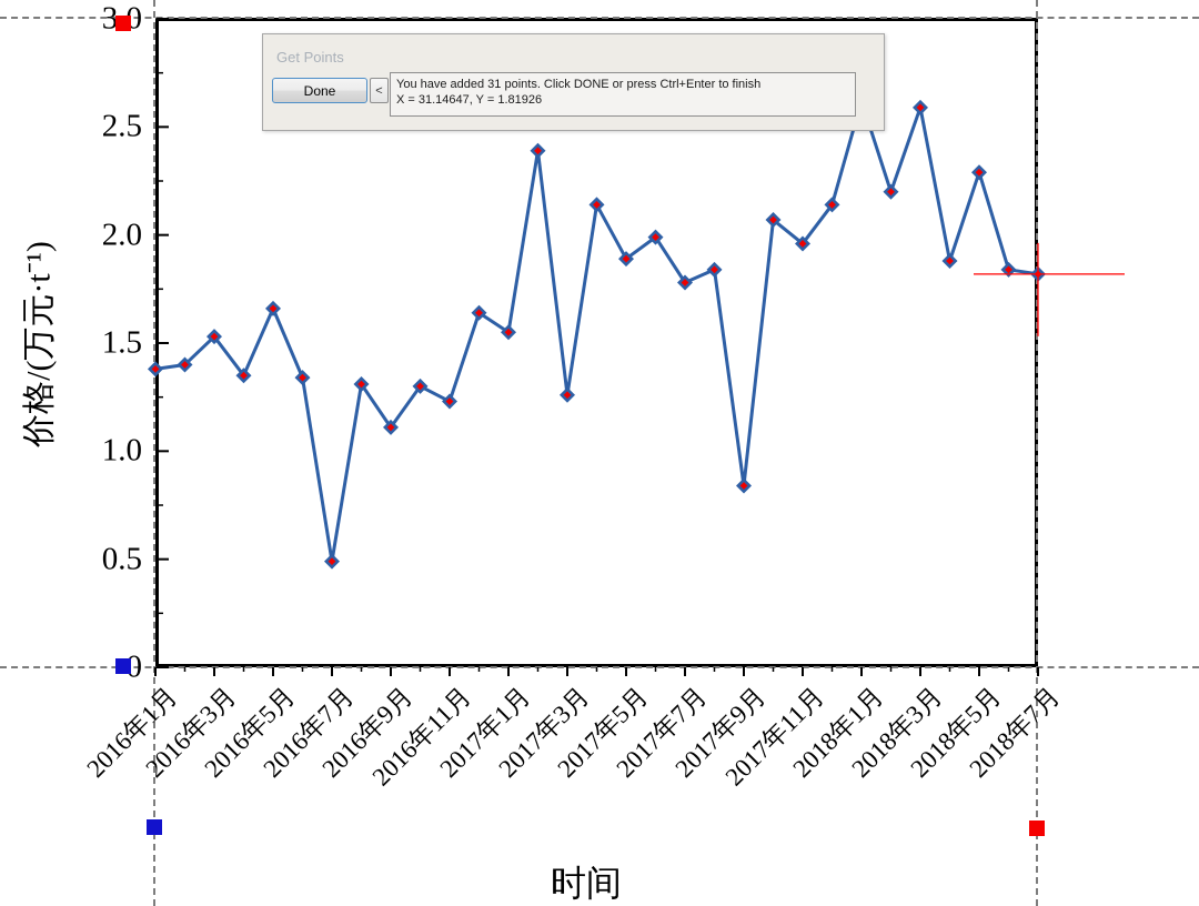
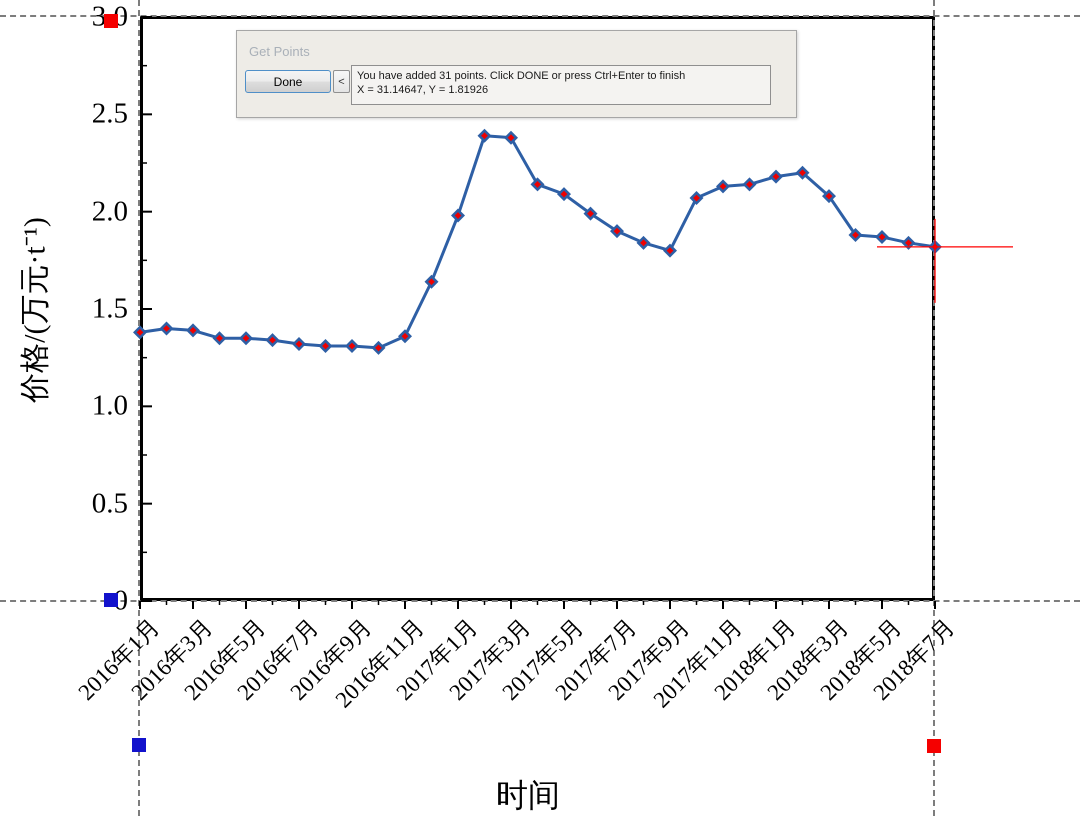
2016年3月: 1.53 -> 1.39
2016年5月: 1.66 -> 1.35
2016年7月: 0.49 -> 1.32
2016年9月: 1.11 -> 1.31
2016年11月: 1.23 -> 1.36
2017年1月: 1.55 -> 1.98
2017年3月: 1.26 -> 2.38
2017年5月: 1.89 -> 2.09
2017年7月: 1.78 -> 1.90
2017年9月: 0.84 -> 1.80
2017年11月: 1.96 -> 2.13
2018年1月: 2.62 -> 2.18
2018年3月: 2.59 -> 2.08
2018年5月: 2.29 -> 1.87
